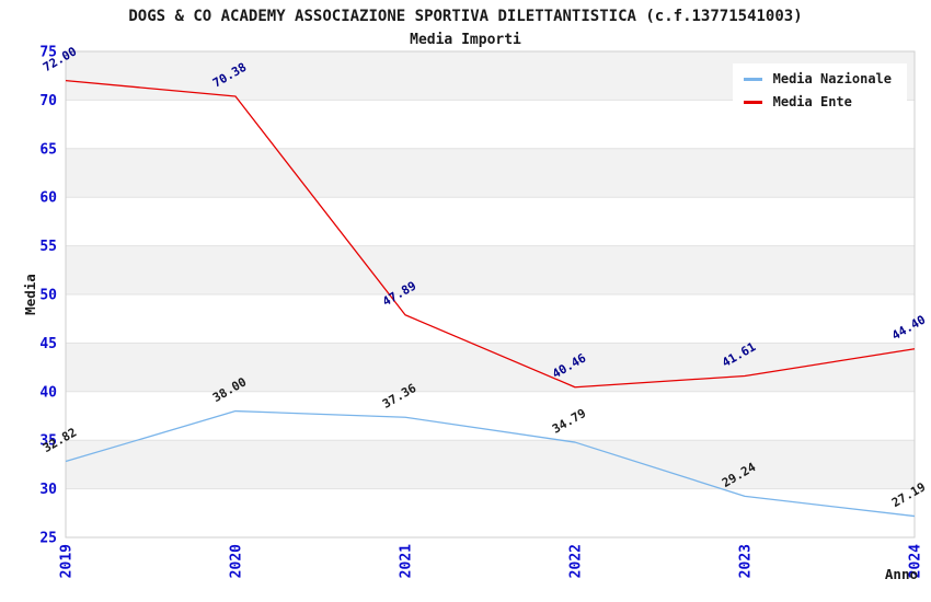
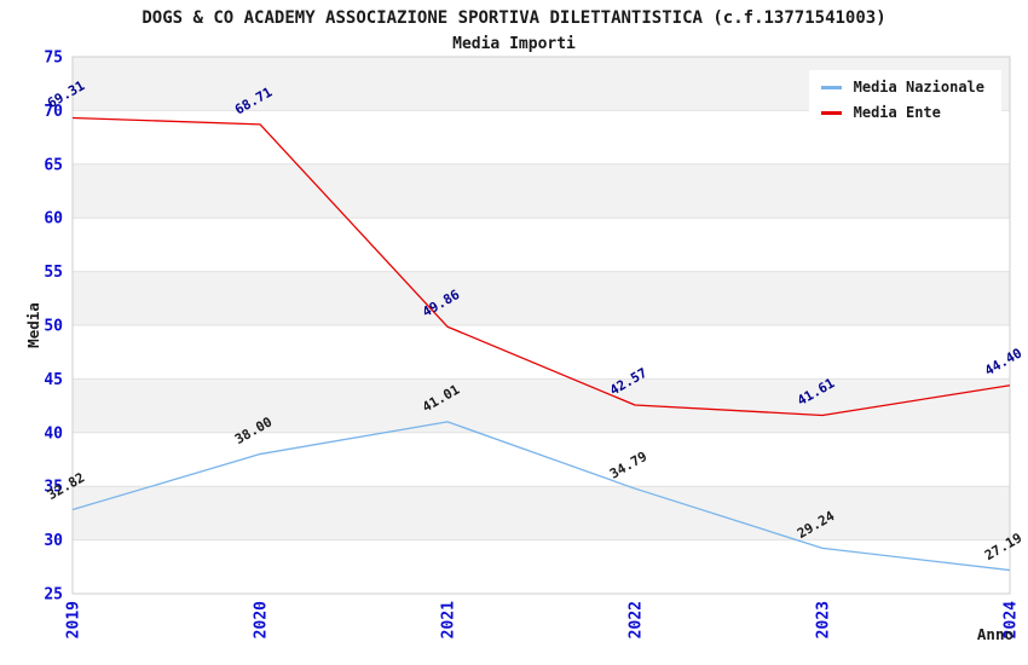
Media Ente/2019: 72.00 -> 69.31
Media Ente/2020: 70.38 -> 68.71
Media Nazionale/2021: 37.36 -> 41.01
Media Ente/2021: 47.89 -> 49.86
Media Ente/2022: 40.46 -> 42.57
